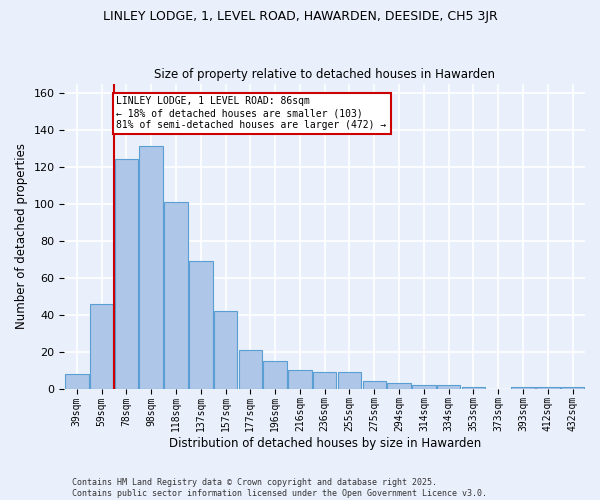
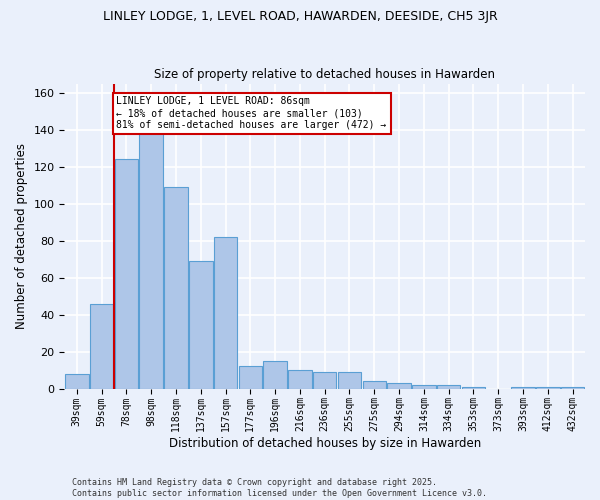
98sqm: 131 -> 138
118sqm: 101 -> 109
157sqm: 42 -> 82
177sqm: 21 -> 12
